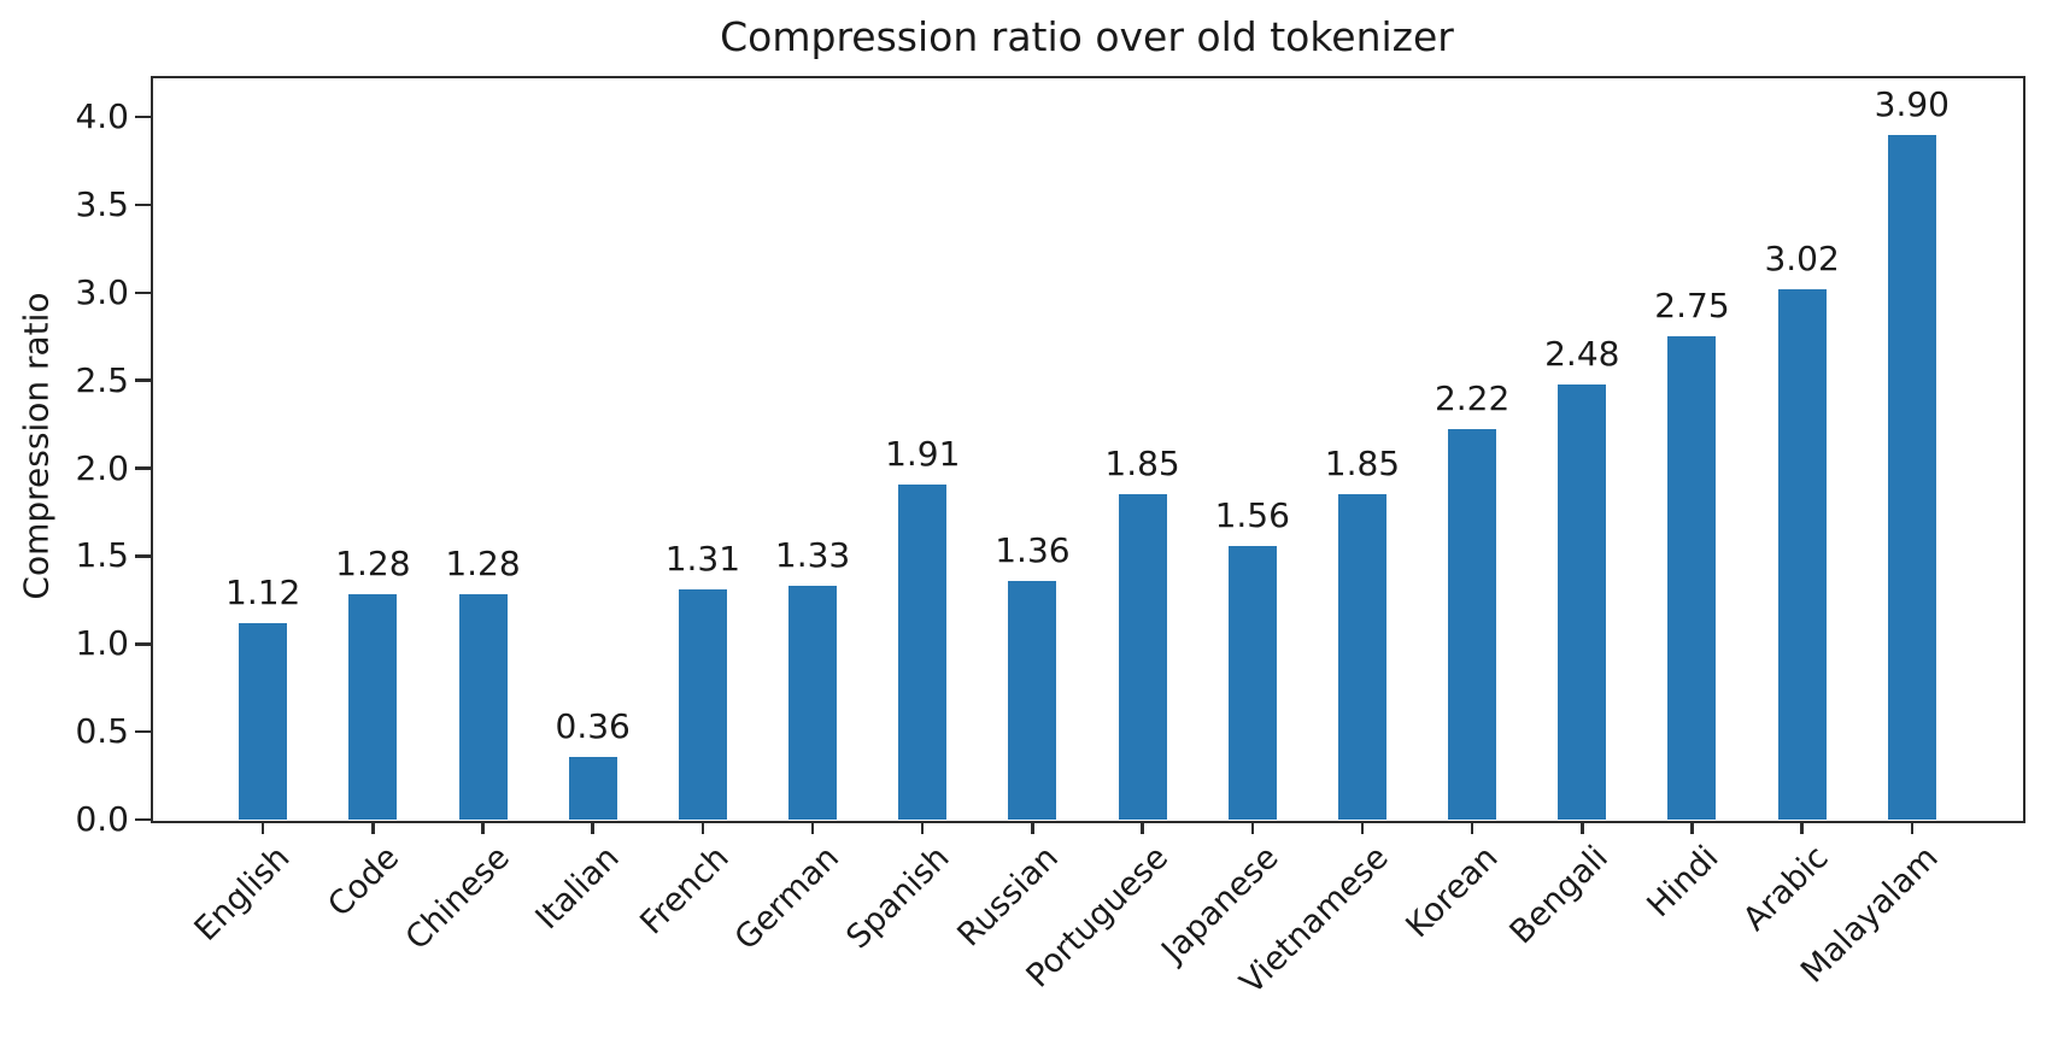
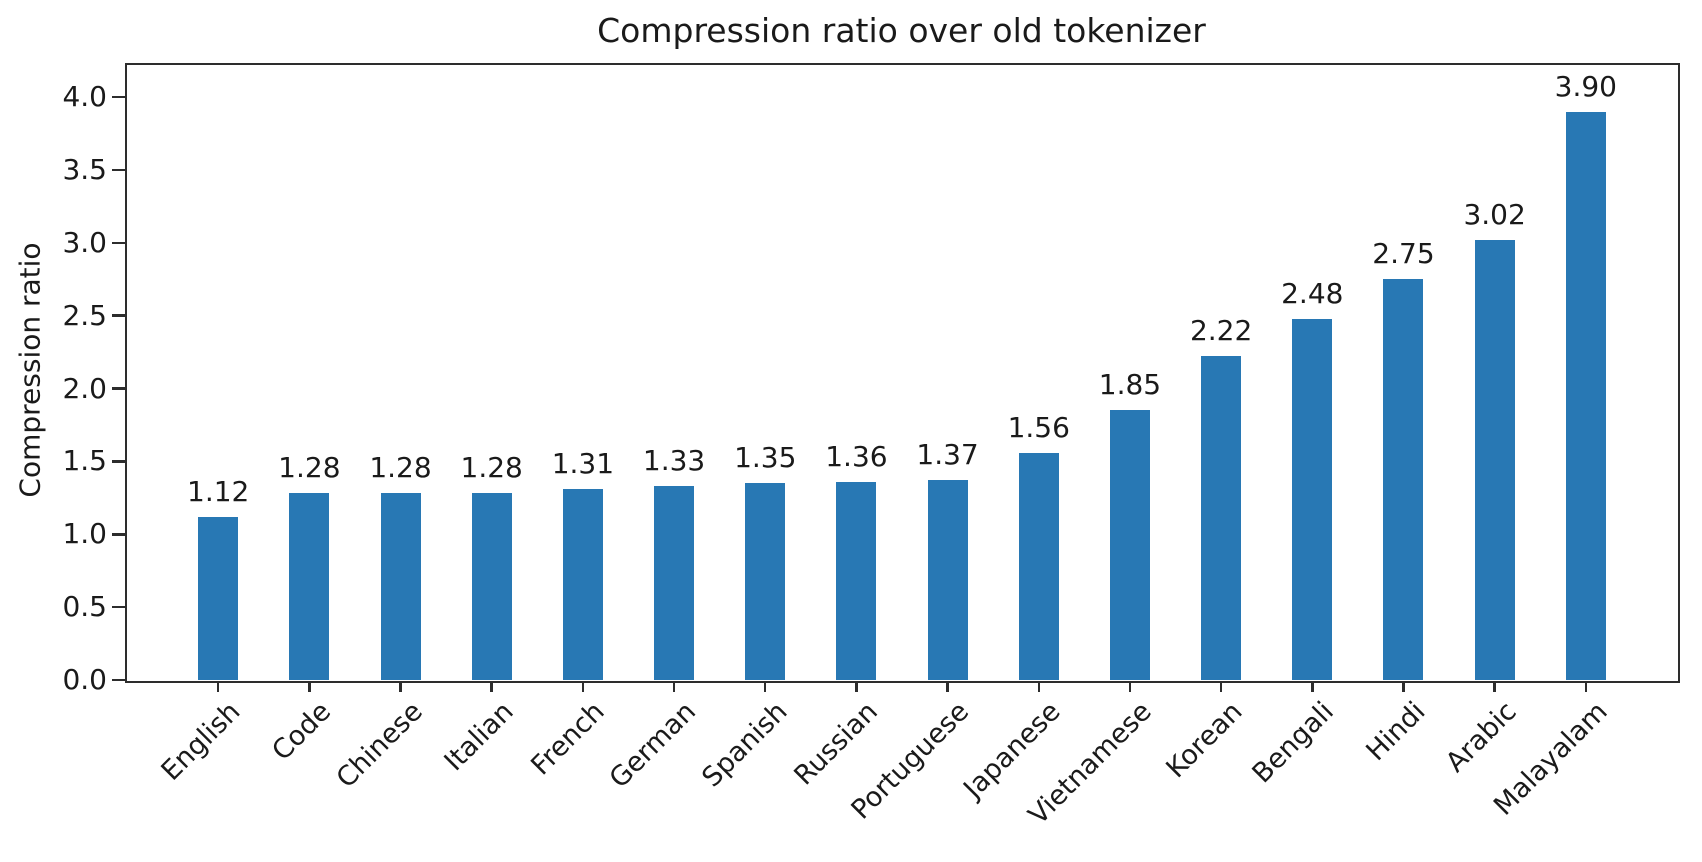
Italian: 0.36 -> 1.28
Spanish: 1.91 -> 1.35
Portuguese: 1.85 -> 1.37
